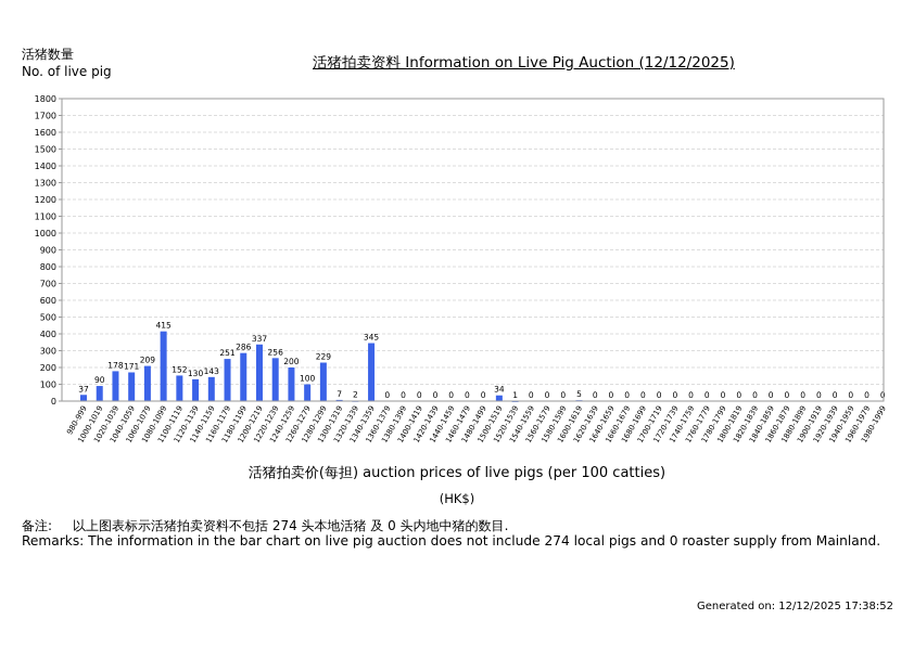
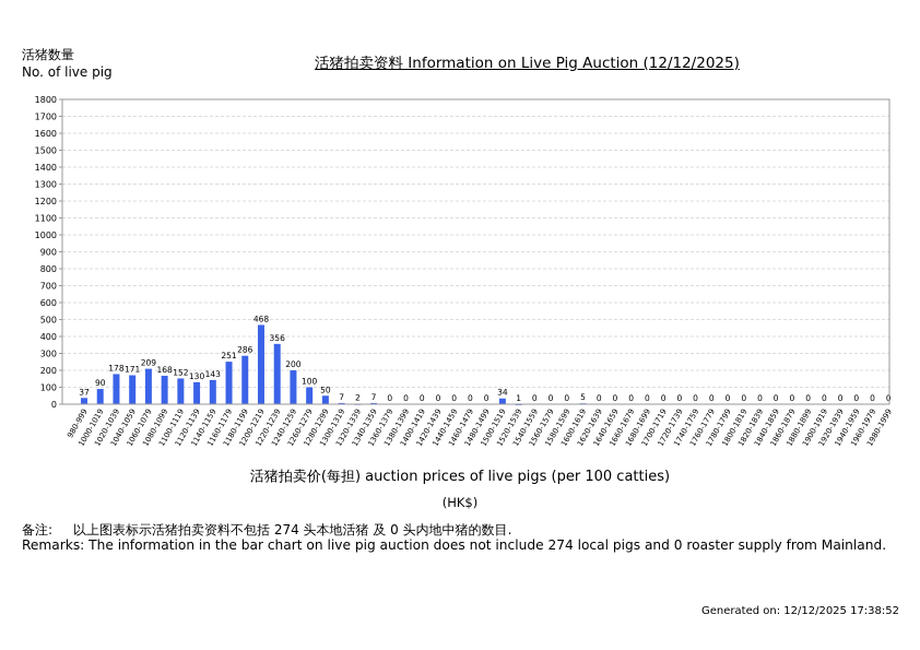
1080-1099: 415 -> 168
1200-1219: 337 -> 468
1220-1239: 256 -> 356
1280-1299: 229 -> 50
1340-1359: 345 -> 7
